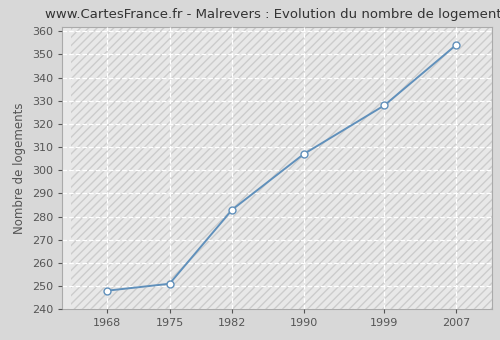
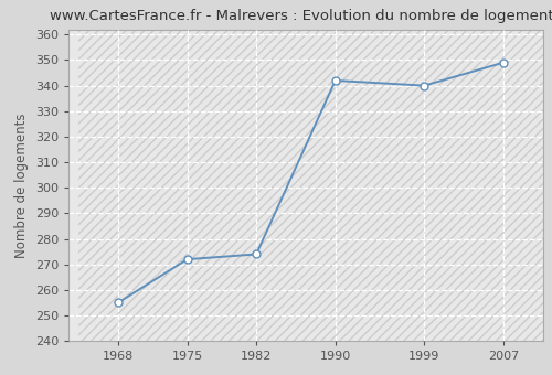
1968: 248 -> 255
1975: 251 -> 272
1982: 283 -> 274
1990: 307 -> 342
1999: 328 -> 340
2007: 354 -> 349
